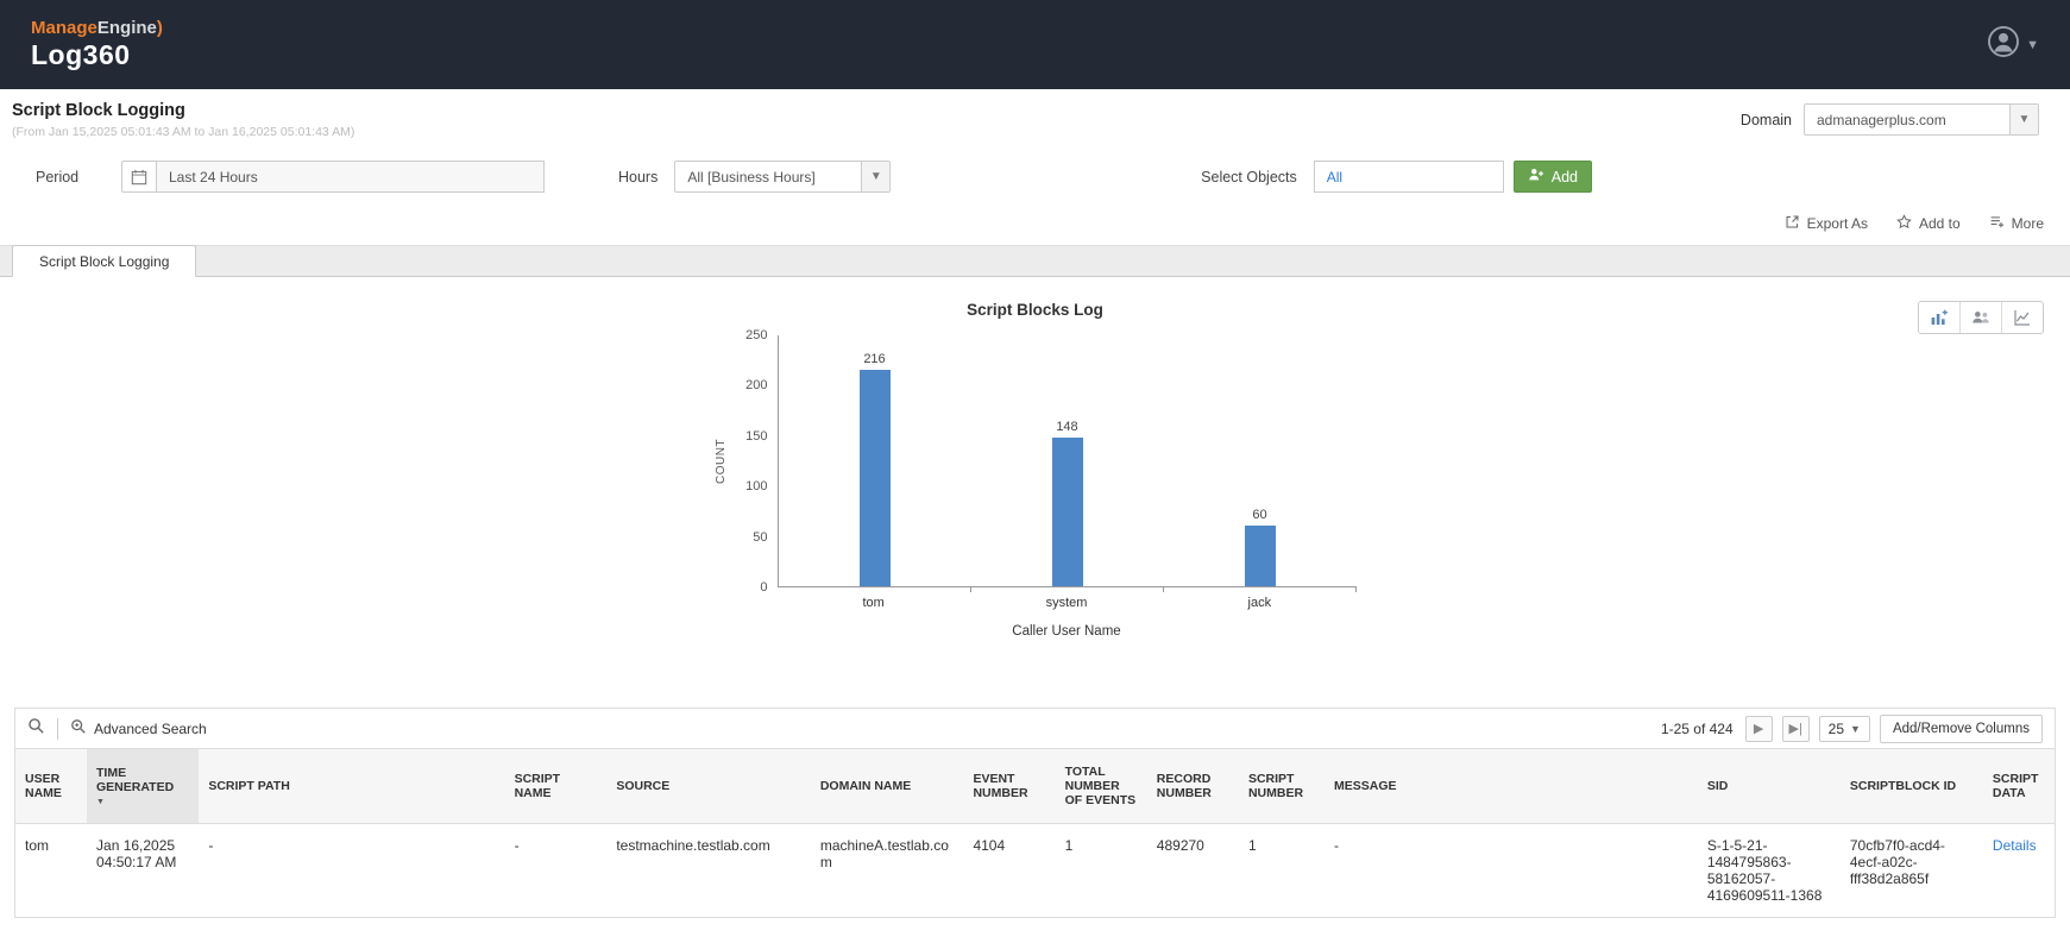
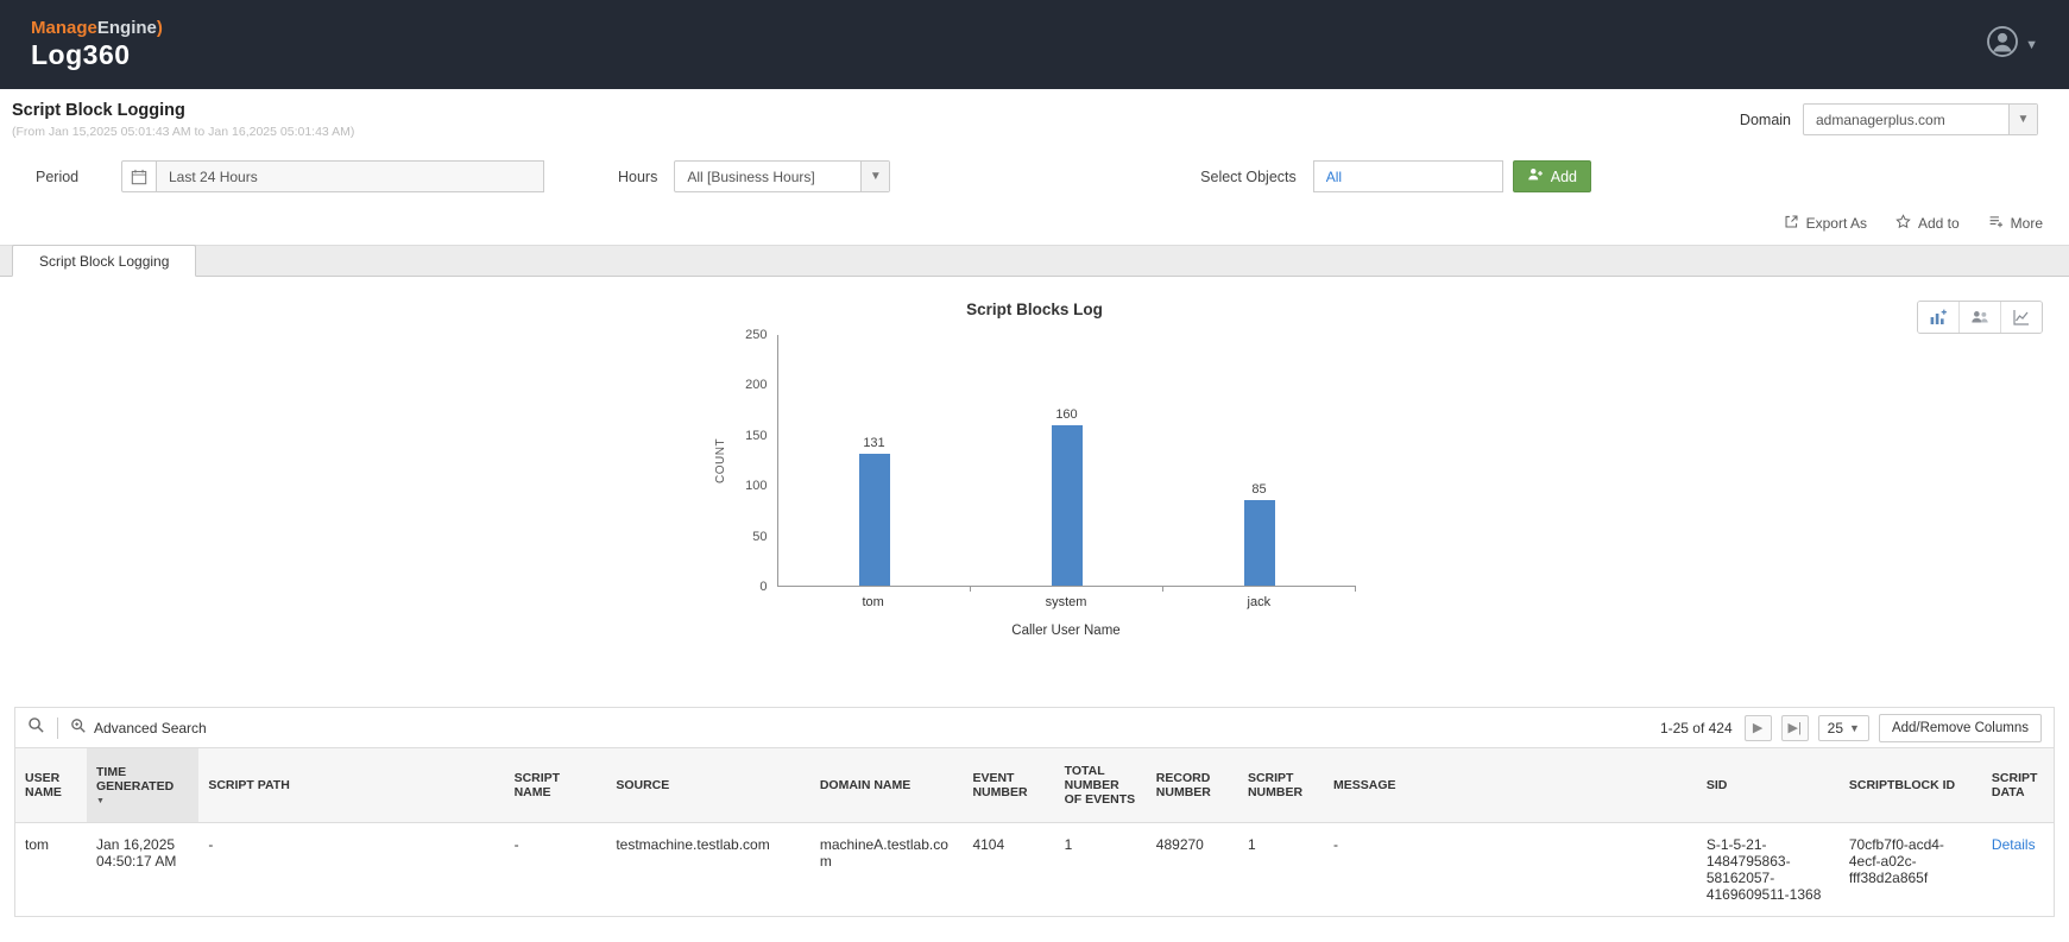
tom: 216 -> 131
system: 148 -> 160
jack: 60 -> 85
